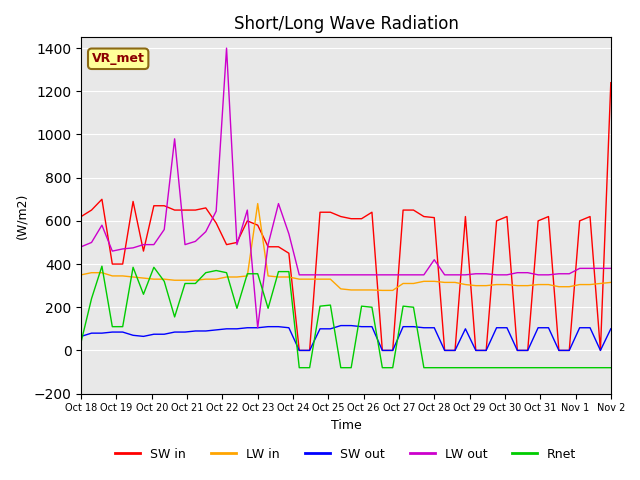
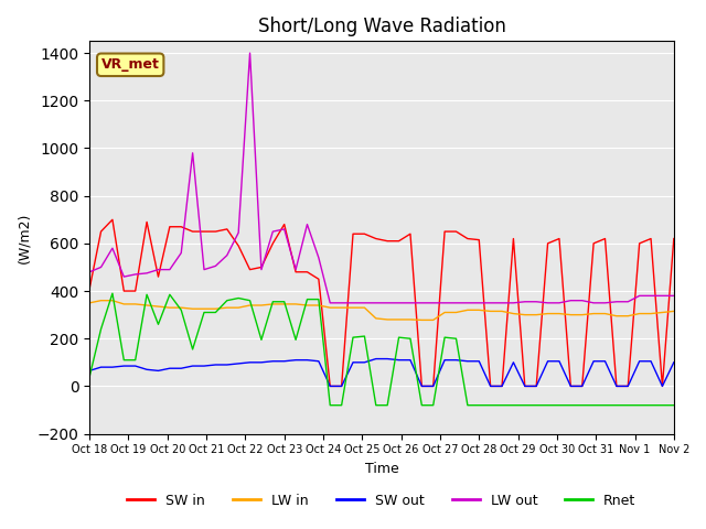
SW in/Oct 18: 620 -> 410
SW in/Oct 23: 580 -> 680
LW in/Oct 23: 680 -> 345
LW out/Oct 23: 105 -> 660
LW out/Oct 28: 420 -> 350
SW in/Nov 2: 1240 -> 620
